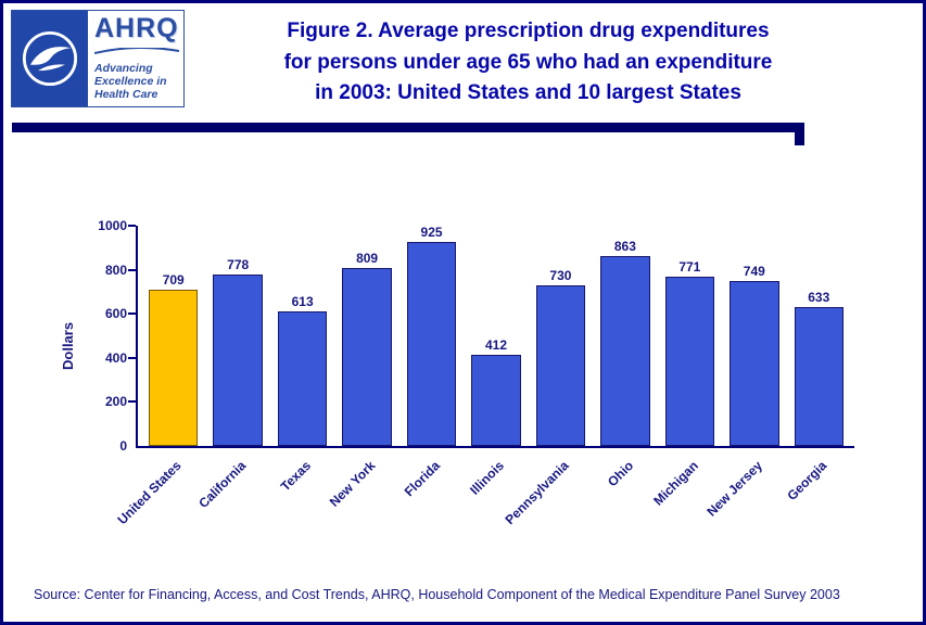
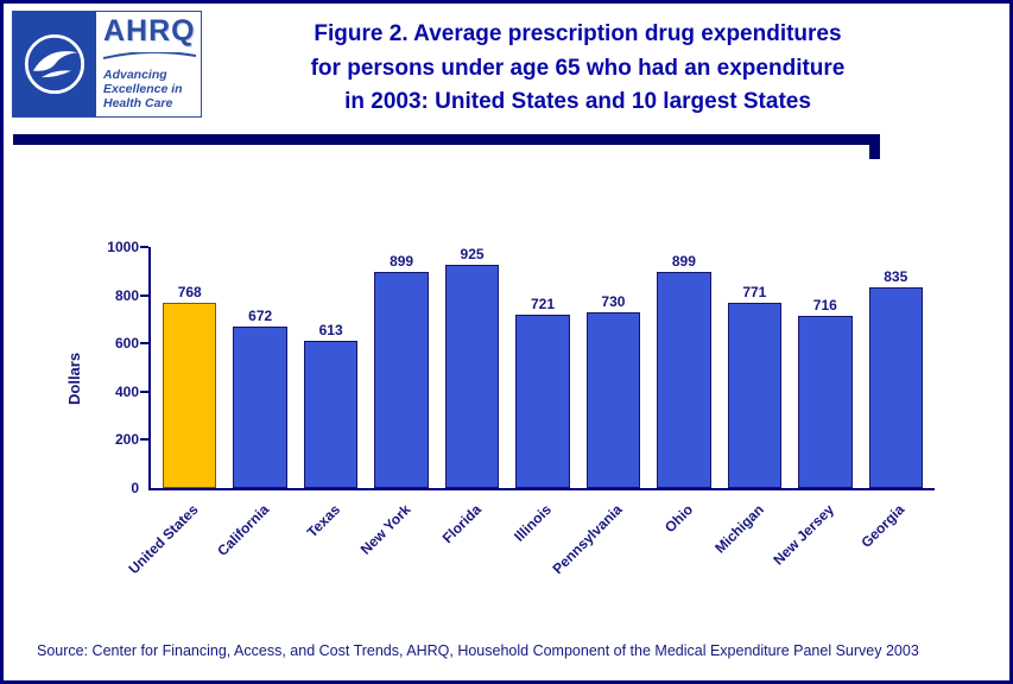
United States: 709 -> 768
California: 778 -> 672
New York: 809 -> 899
Illinois: 412 -> 721
Ohio: 863 -> 899
New Jersey: 749 -> 716
Georgia: 633 -> 835
